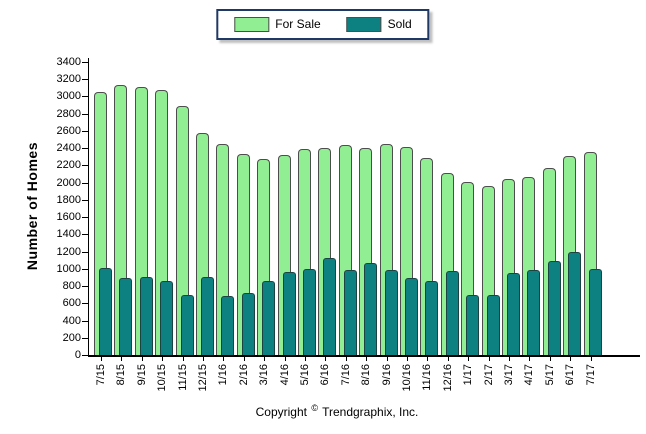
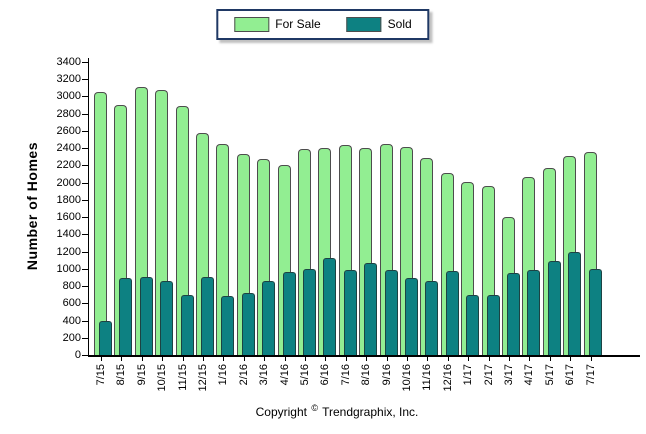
Sold/7/15: 1000 -> 400
For Sale/8/15: 3100 -> 2900
For Sale/4/16: 2300 -> 2200
For Sale/3/17: 2000 -> 1600
